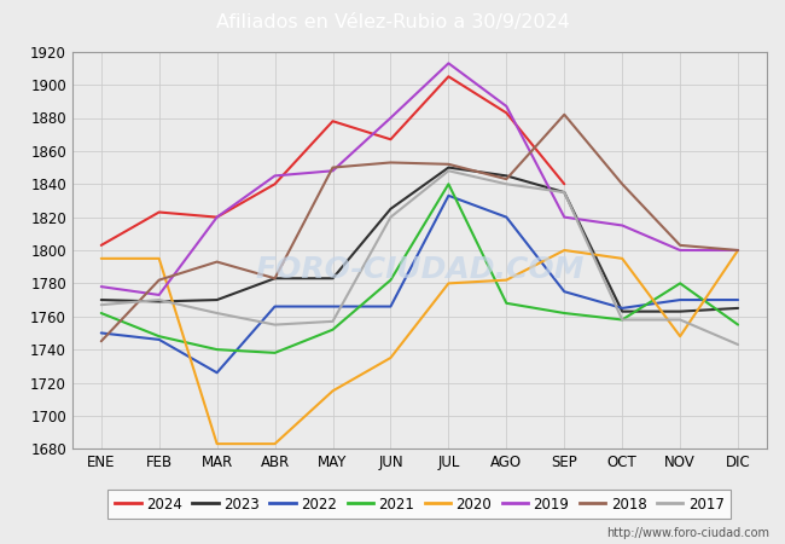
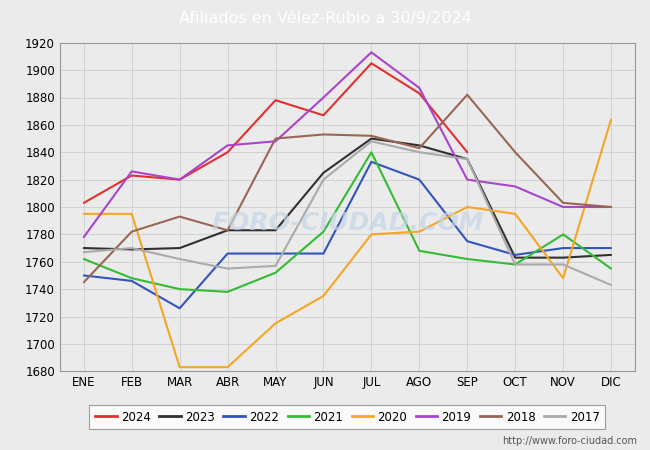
2019/FEB: 1773 -> 1826
2020/DIC: 1800 -> 1864
